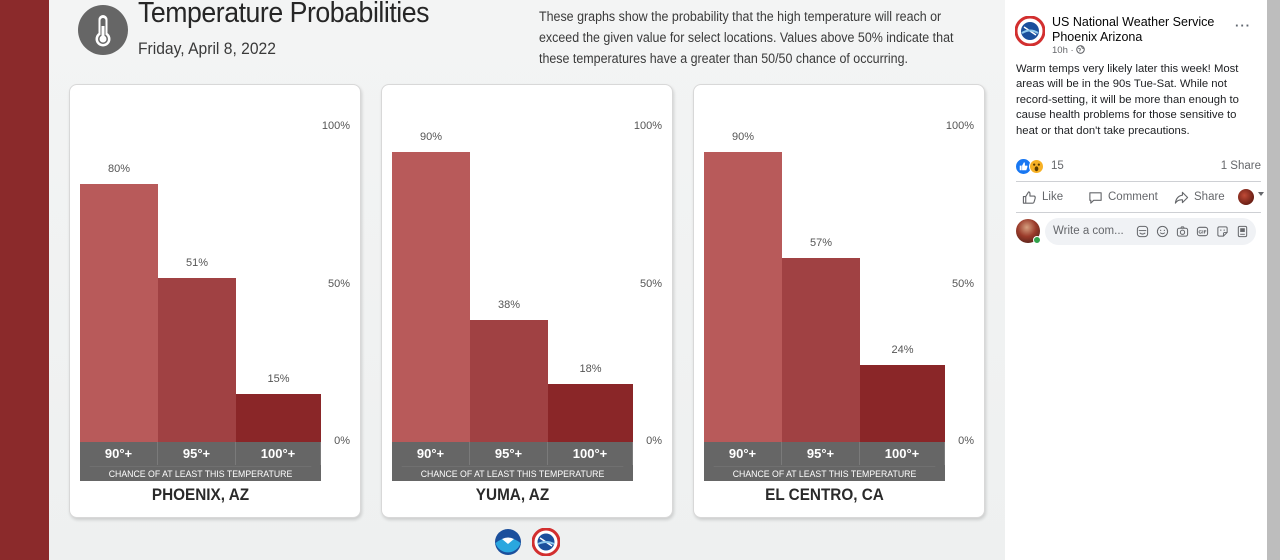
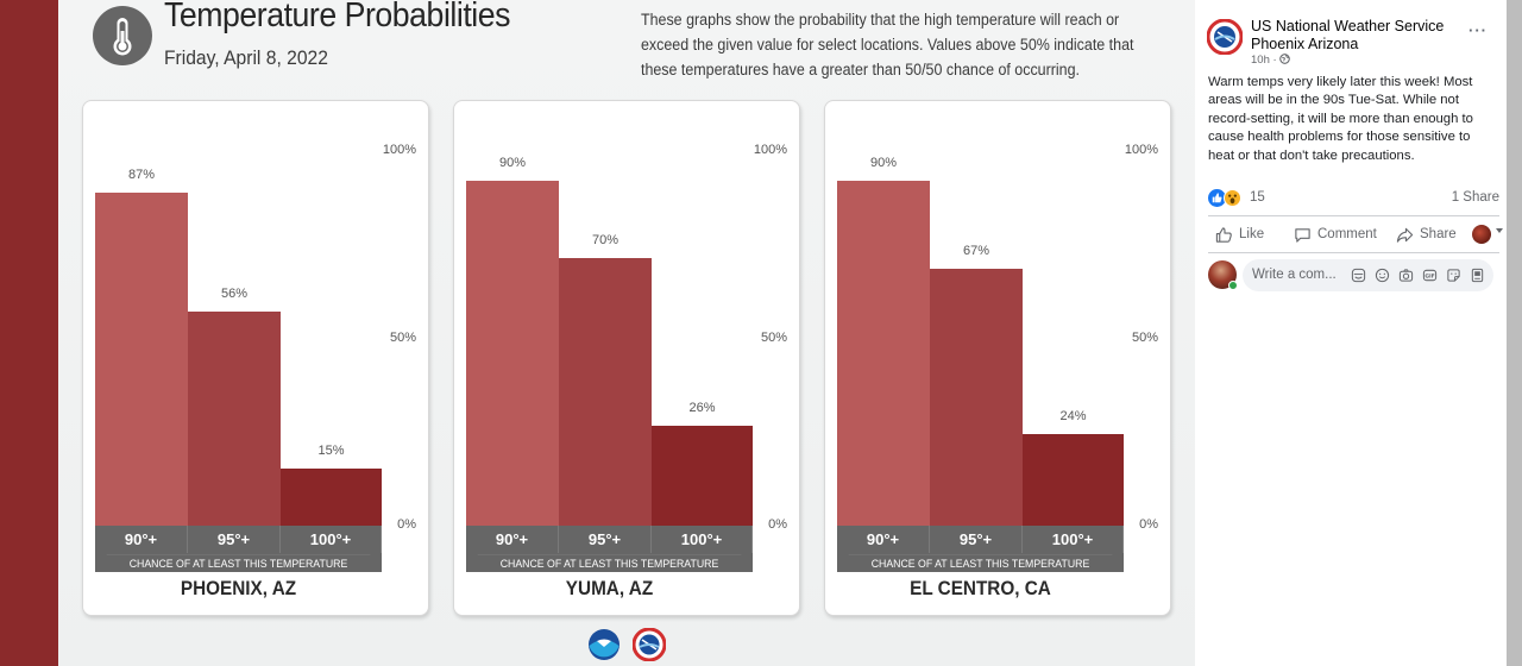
PHOENIX, AZ/90°+: 80% -> 87%
PHOENIX, AZ/95°+: 51% -> 56%
YUMA, AZ/95°+: 38% -> 70%
YUMA, AZ/100°+: 18% -> 26%
EL CENTRO, CA/95°+: 57% -> 67%
